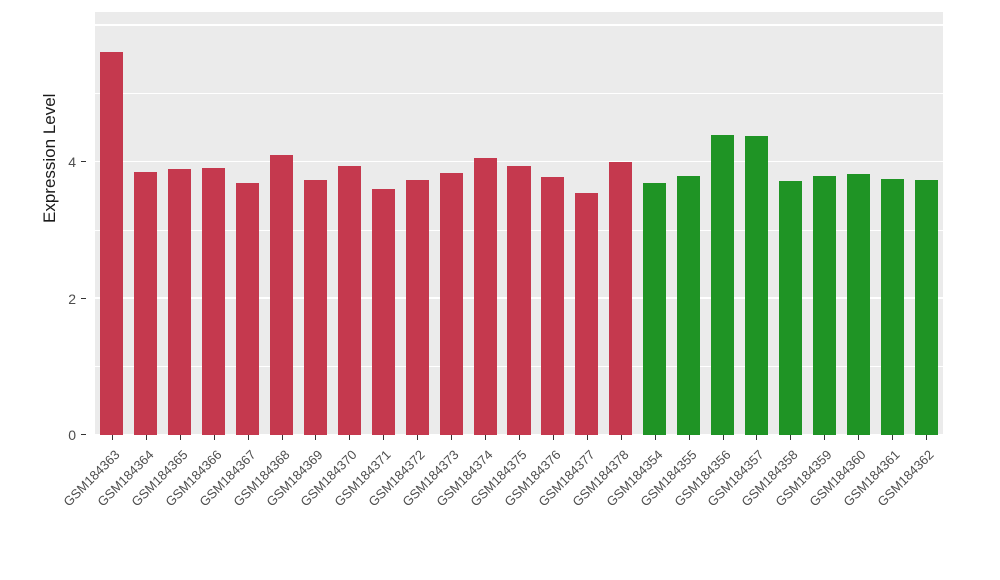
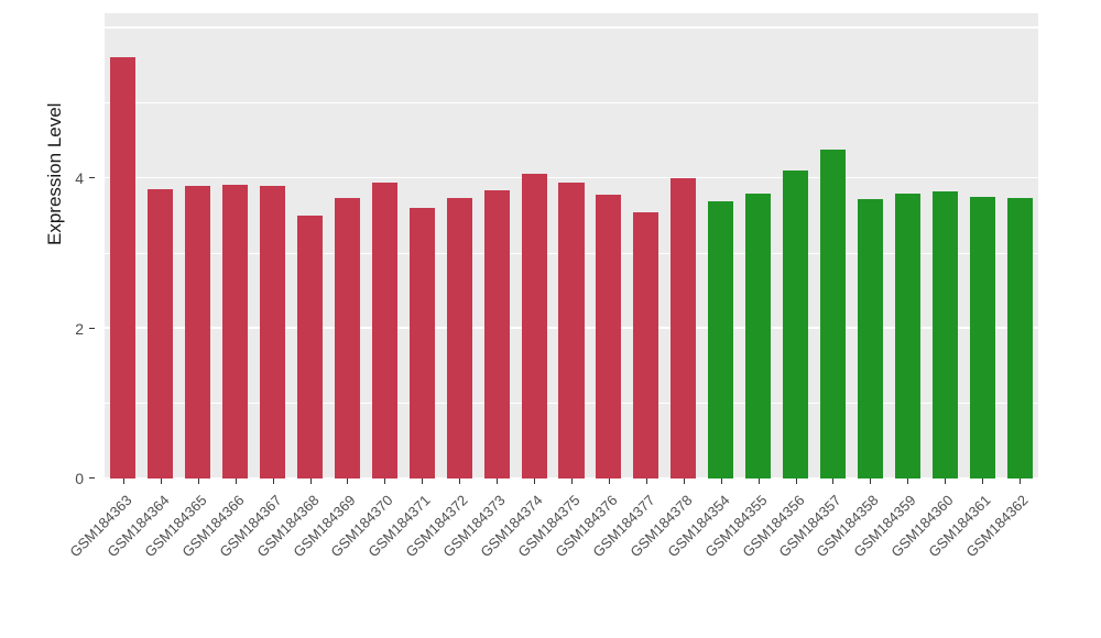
GSM184367: 3.7 -> 3.9
GSM184368: 4.1 -> 3.5
GSM184356: 4.4 -> 4.1
